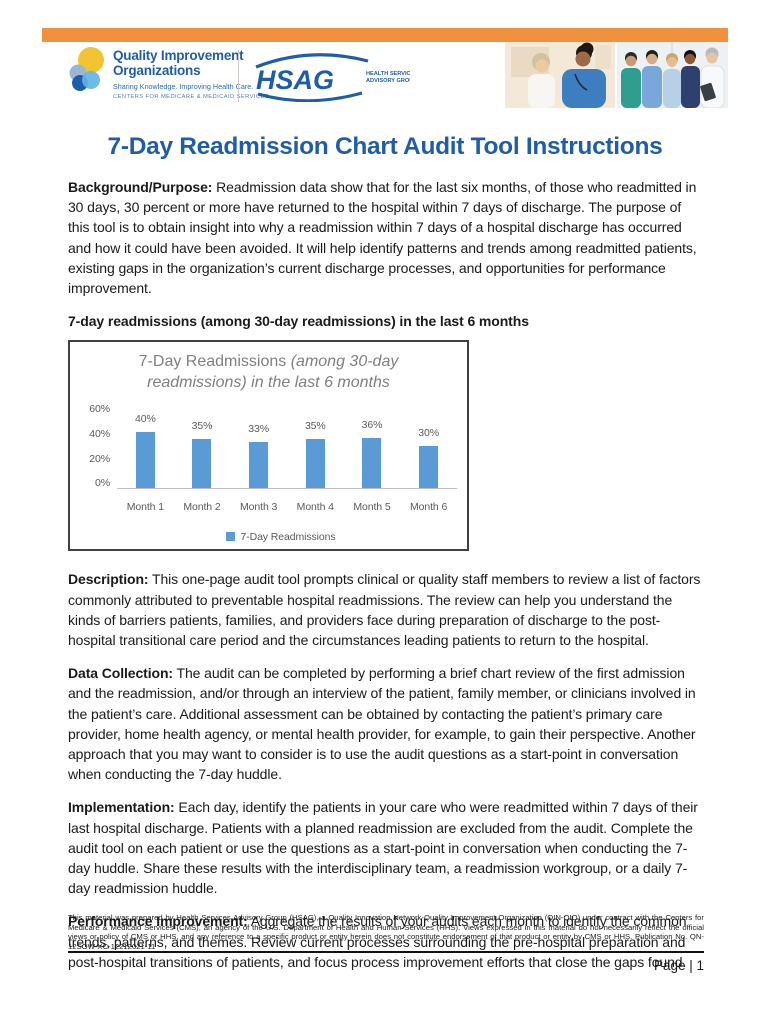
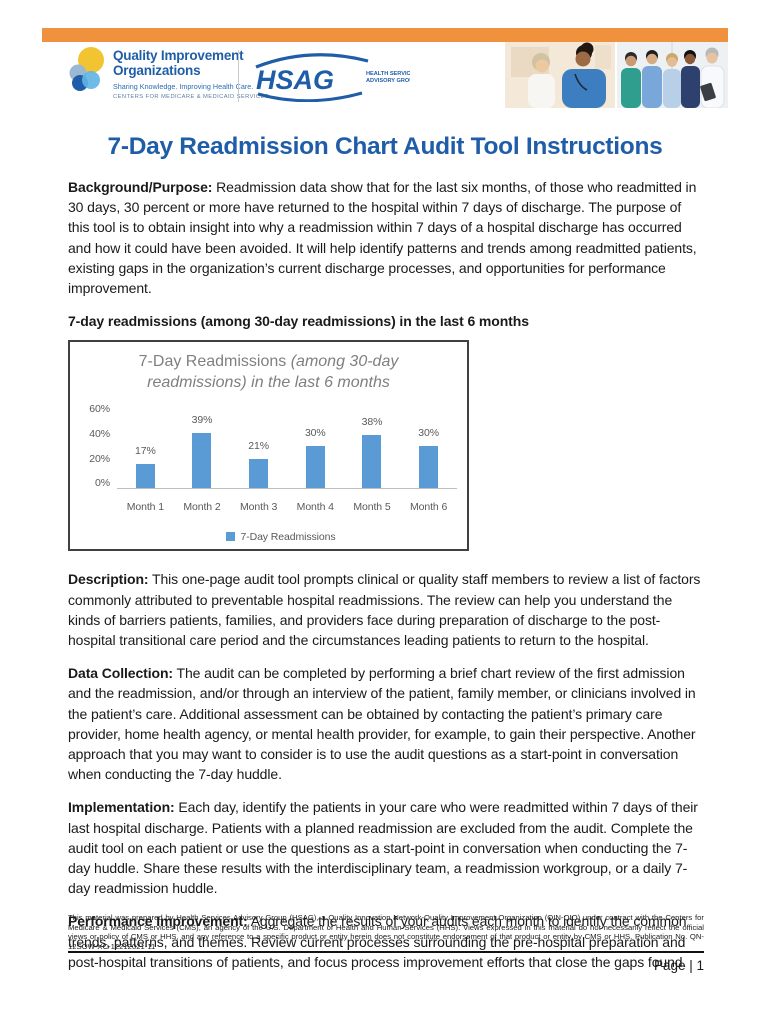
Month 1: 40% -> 17%
Month 2: 35% -> 39%
Month 3: 33% -> 21%
Month 4: 35% -> 30%
Month 5: 36% -> 38%
